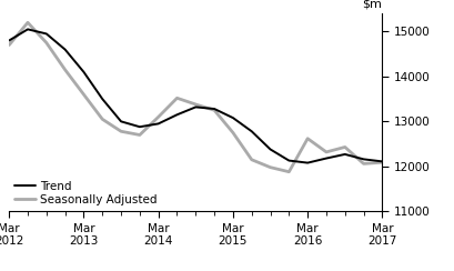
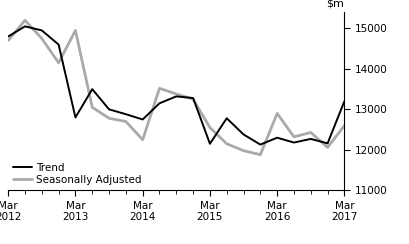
Trend/Mar 2013: 14100 -> 12800
Seasonally Adjusted/Mar 2013: 13600 -> 14950
Trend/Mar 2014: 12950 -> 12750
Seasonally Adjusted/Mar 2014: 13100 -> 12250
Trend/Mar 2015: 13080 -> 12150
Seasonally Adjusted/Mar 2015: 12750 -> 12550
Trend/Mar 2016: 12080 -> 12300
Seasonally Adjusted/Mar 2016: 12620 -> 12900
Trend/Mar 2017: 12110 -> 13200
Seasonally Adjusted/Mar 2017: 12090 -> 12600
